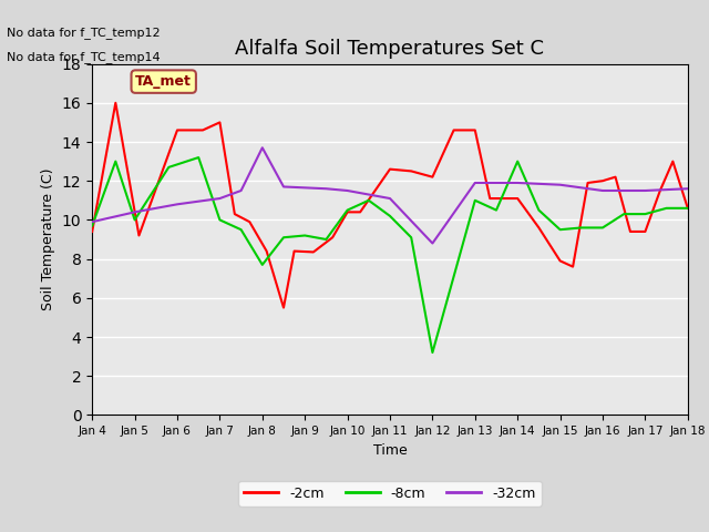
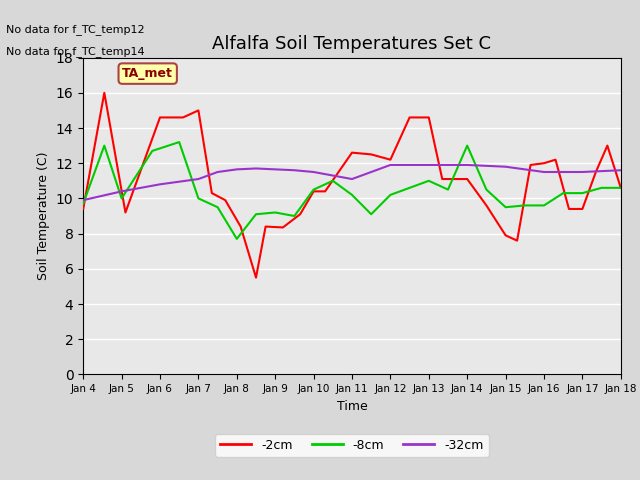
-32cm/Jan 8: 13.7 -> 11.7
-8cm/Jan 12: 3.2 -> 10.2
-32cm/Jan 12: 8.8 -> 11.9
